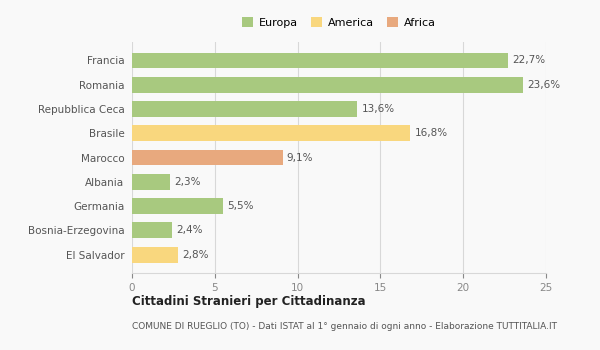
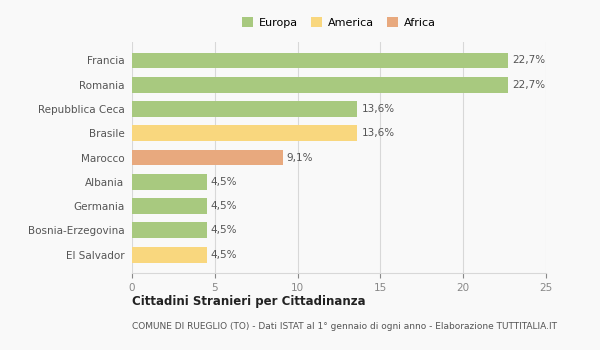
Romania: 23,6% -> 22,7%
Brasile: 16,8% -> 13,6%
Albania: 2,3% -> 4,5%
Germania: 5,5% -> 4,5%
Bosnia-Erzegovina: 2,4% -> 4,5%
El Salvador: 2,8% -> 4,5%
